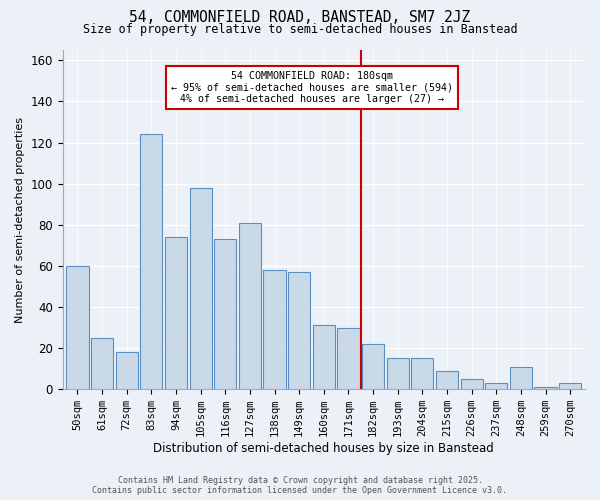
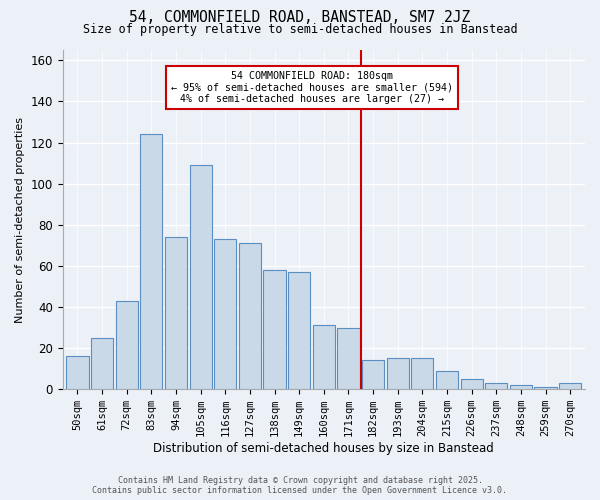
50sqm: 60 -> 16
72sqm: 18 -> 43
105sqm: 98 -> 109
127sqm: 81 -> 71
182sqm: 22 -> 14
248sqm: 11 -> 2
